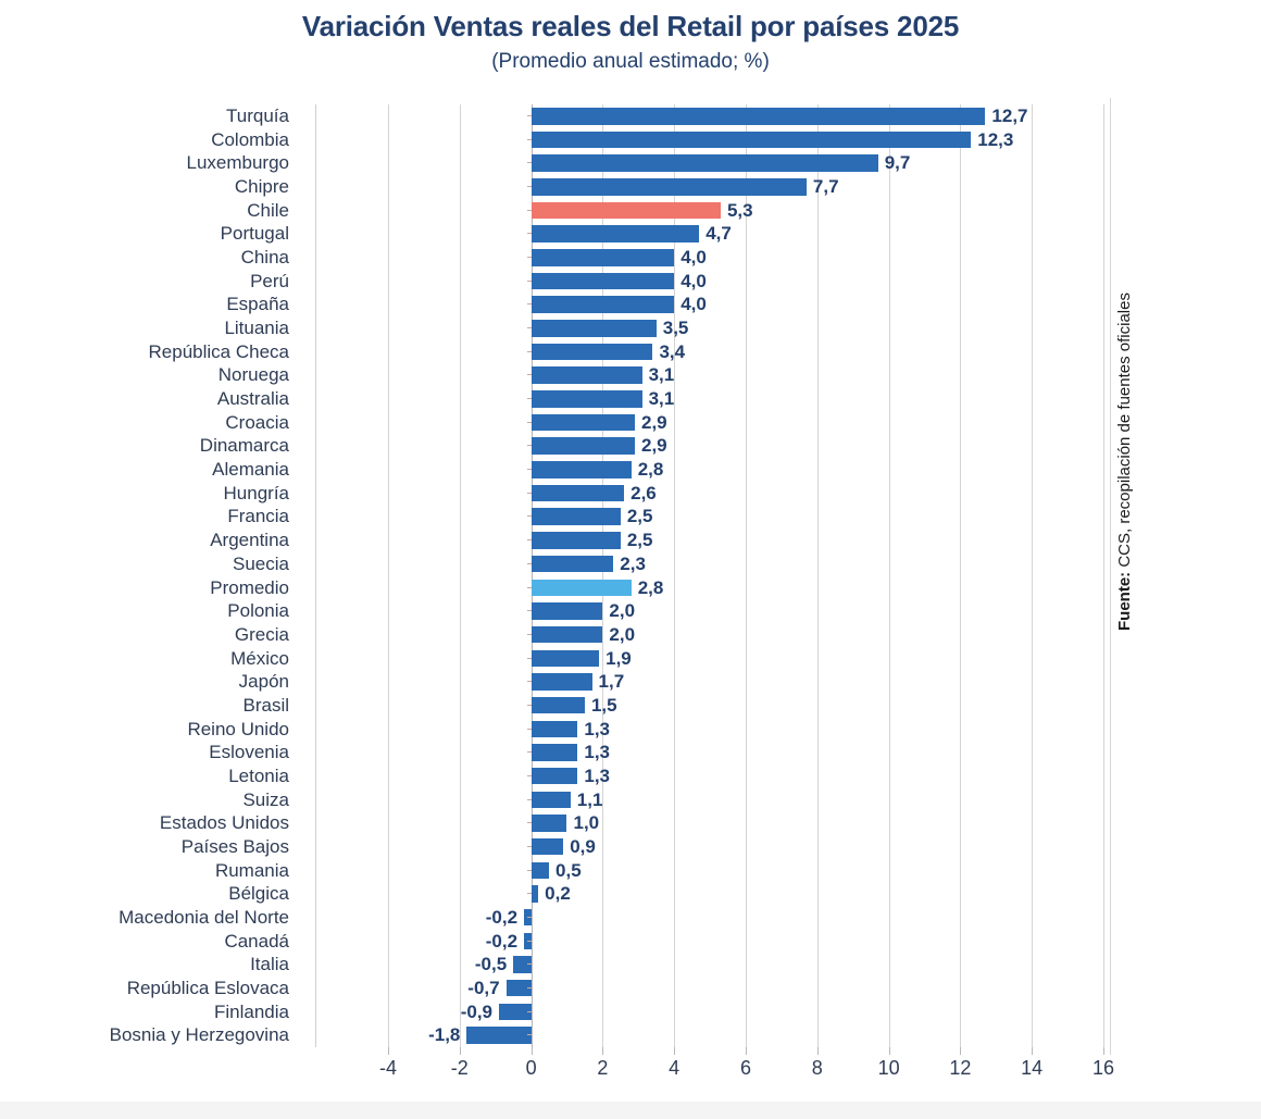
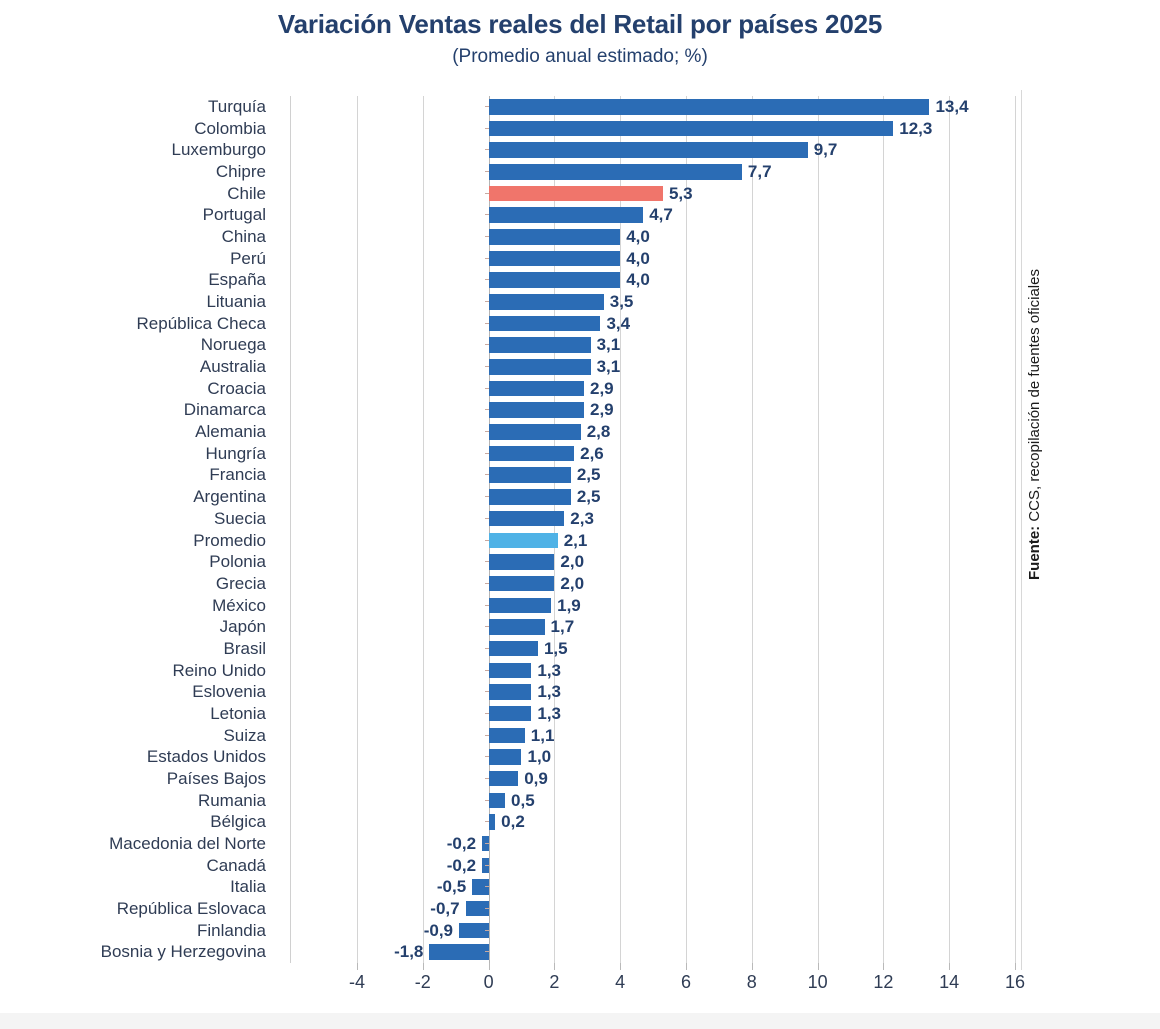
Turquía: 12,7 -> 13,4
Promedio: 2,8 -> 2,1
